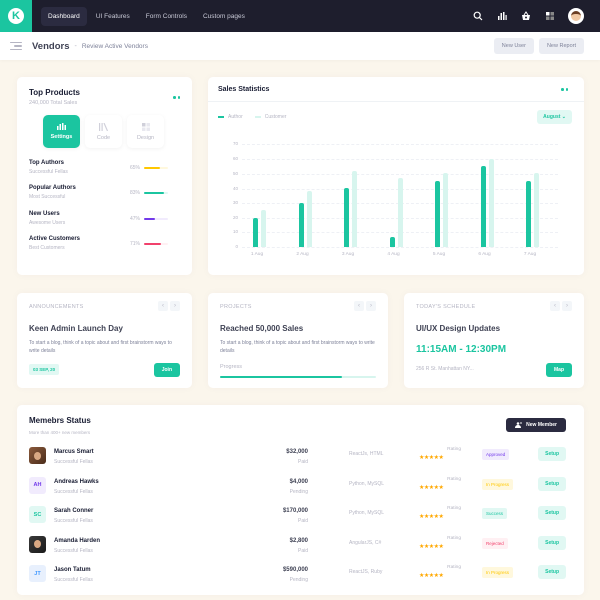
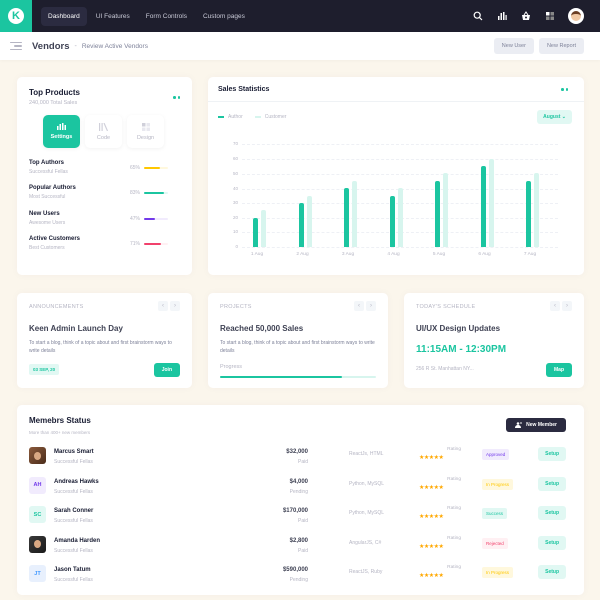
Customer/2 Aug: 38 -> 35
Customer/3 Aug: 52 -> 45
Author/4 Aug: 7 -> 35
Customer/4 Aug: 47 -> 40
